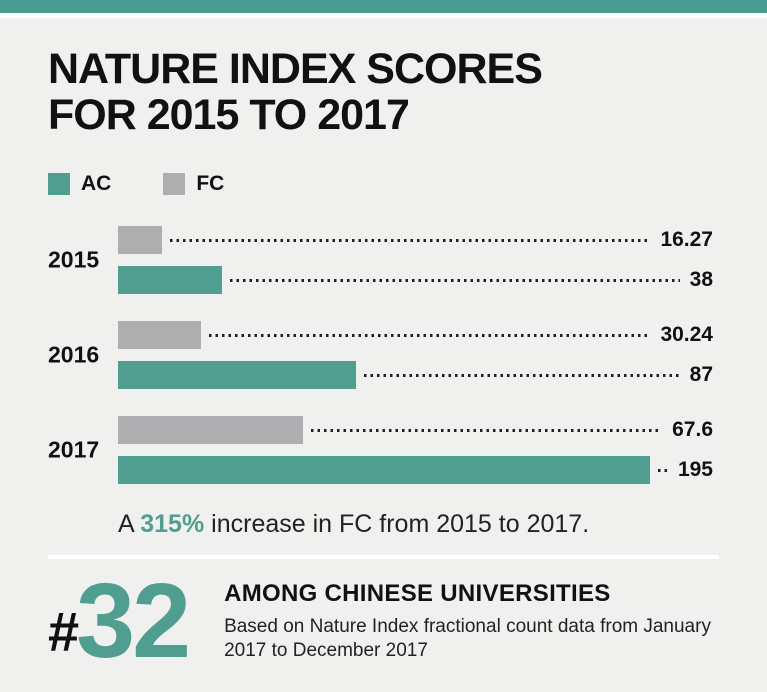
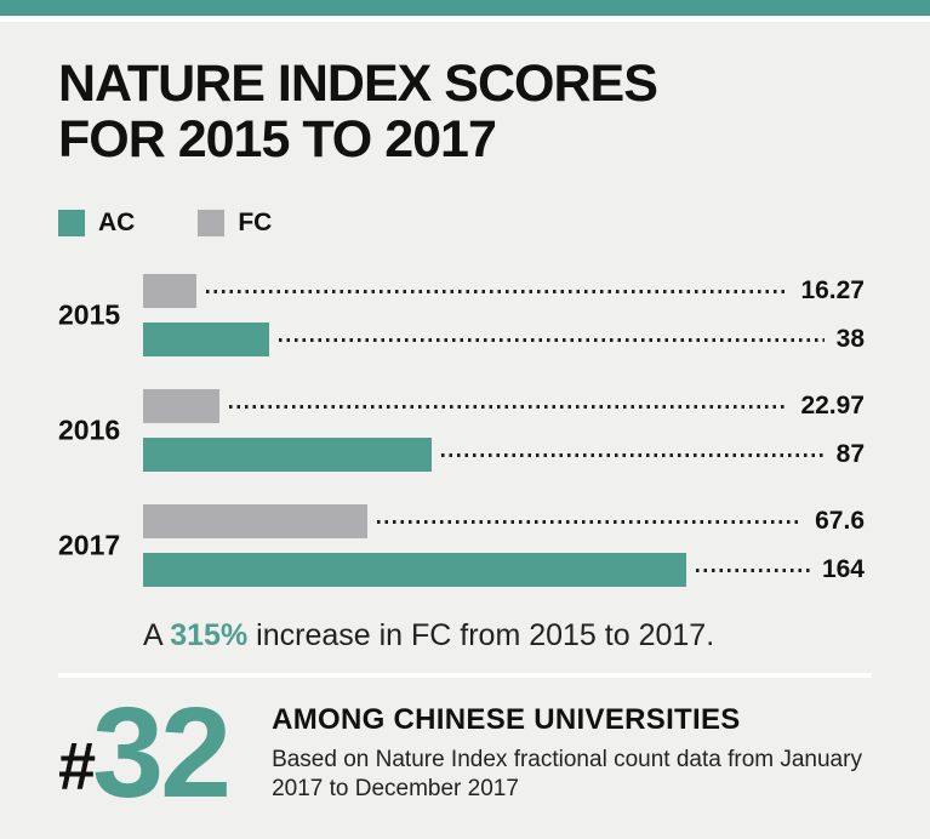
FC/2016: 30.24 -> 22.97
AC/2017: 195 -> 164
